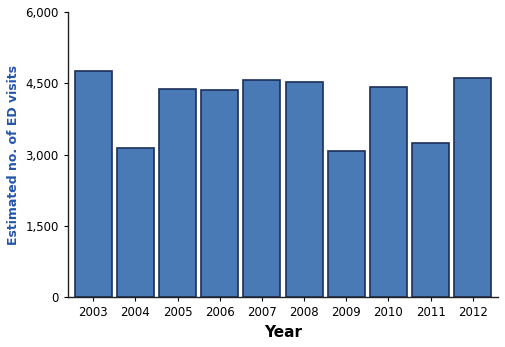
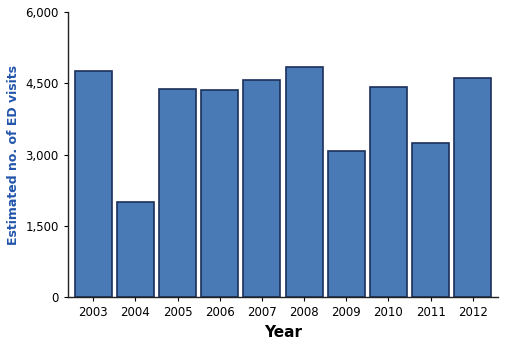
2004: 3,150 -> 2,000
2008: 4,530 -> 4,850
